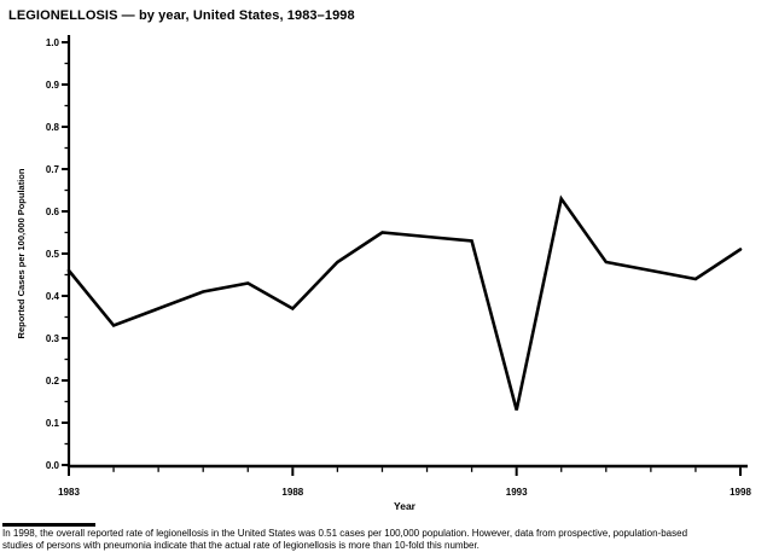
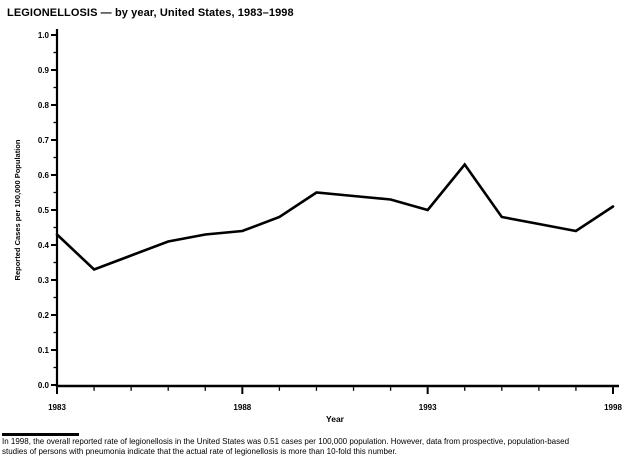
1983: 0.46 -> 0.43
1988: 0.37 -> 0.44
1993: 0.13 -> 0.50
